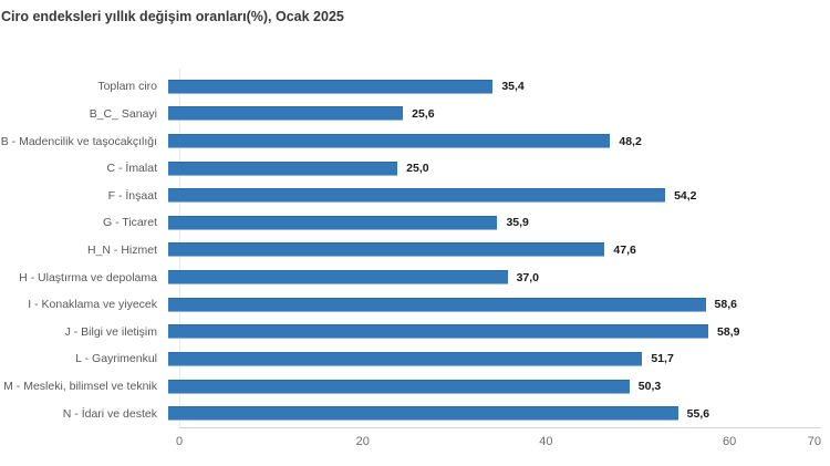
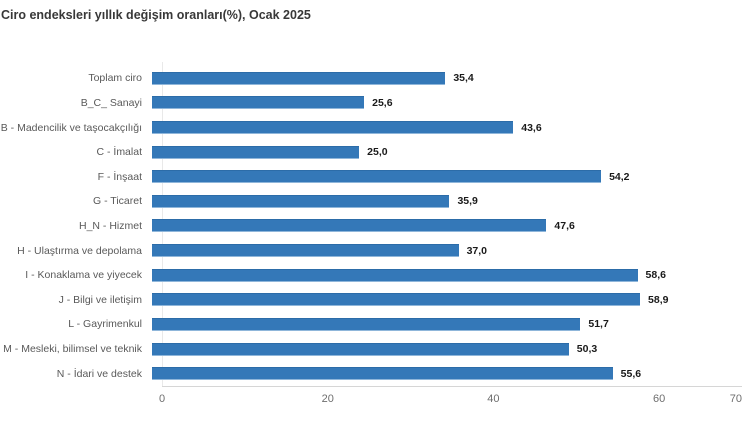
B - Madencilik ve taşocakçılığı: 48,2 -> 43,6
